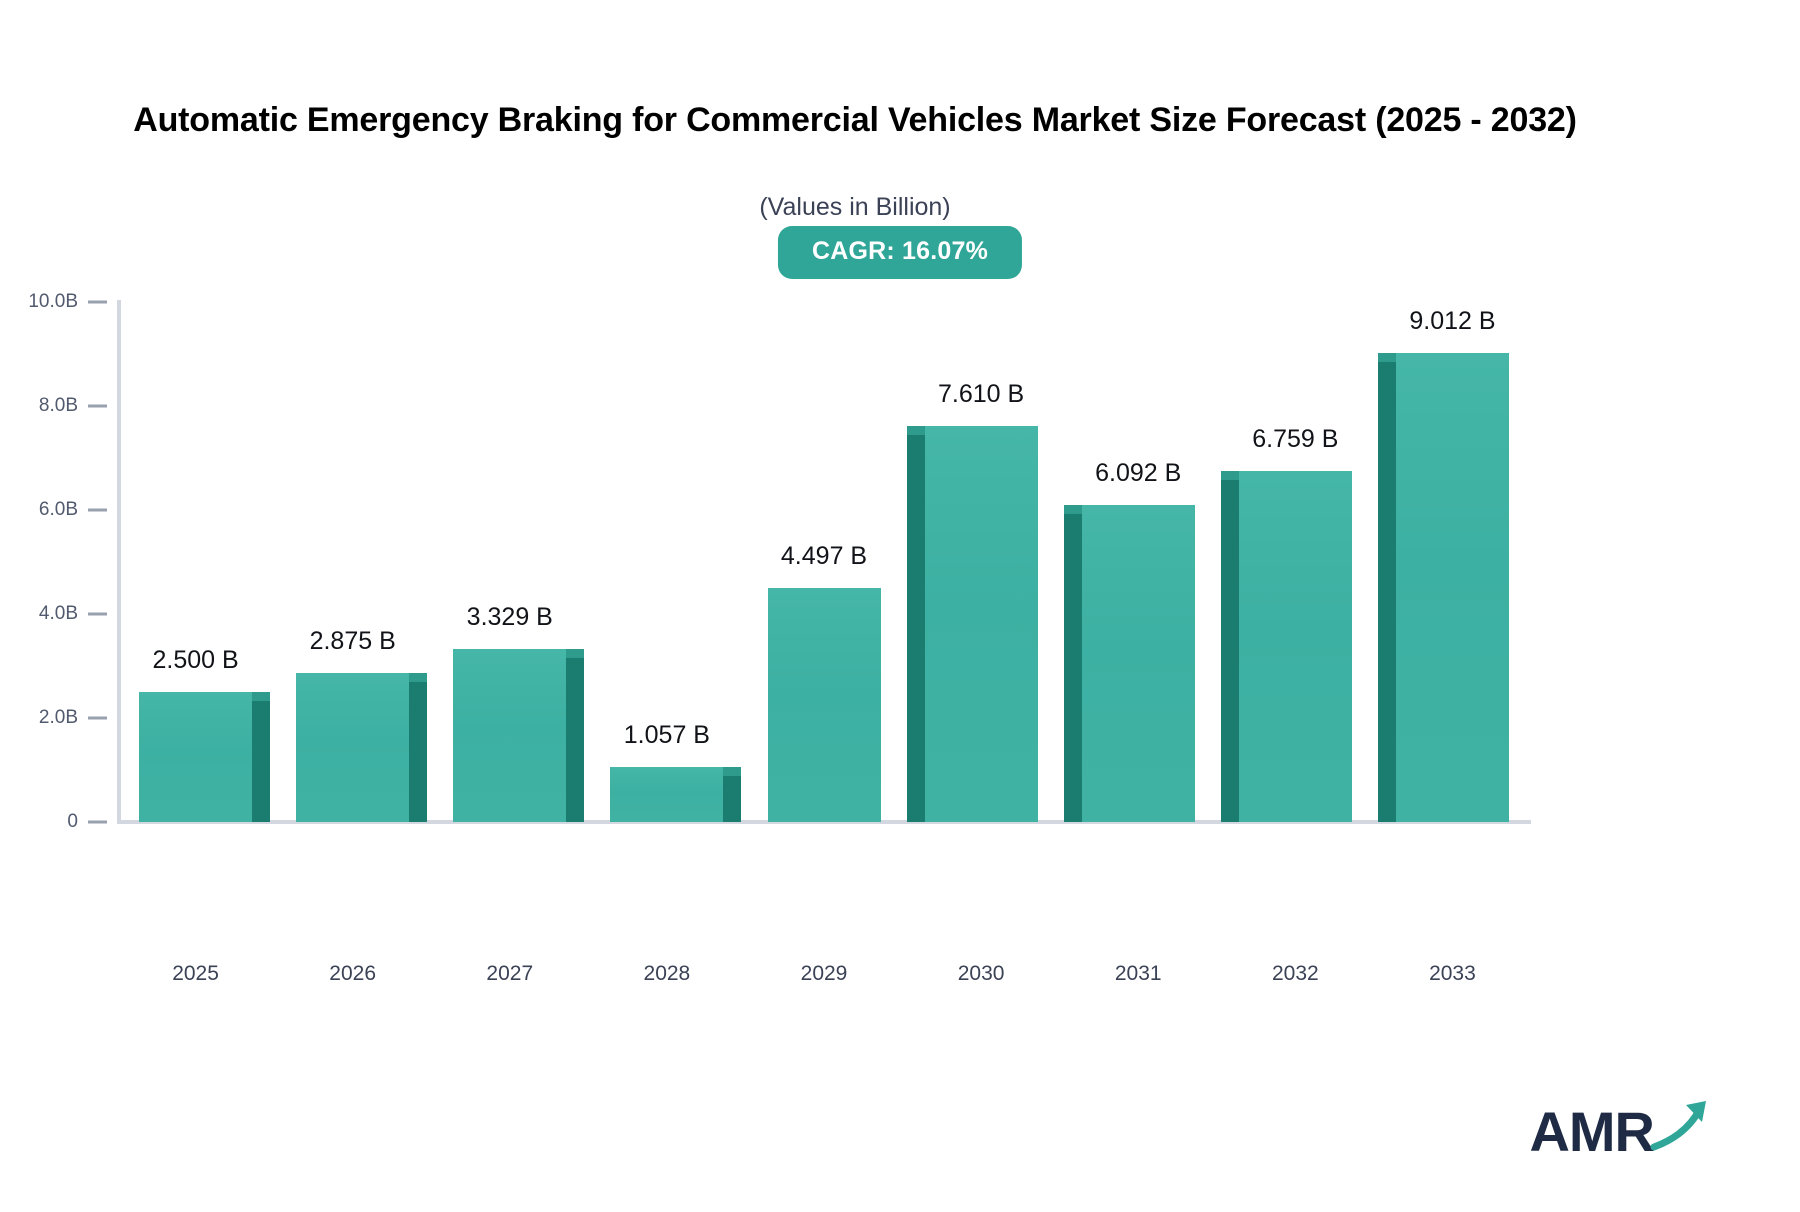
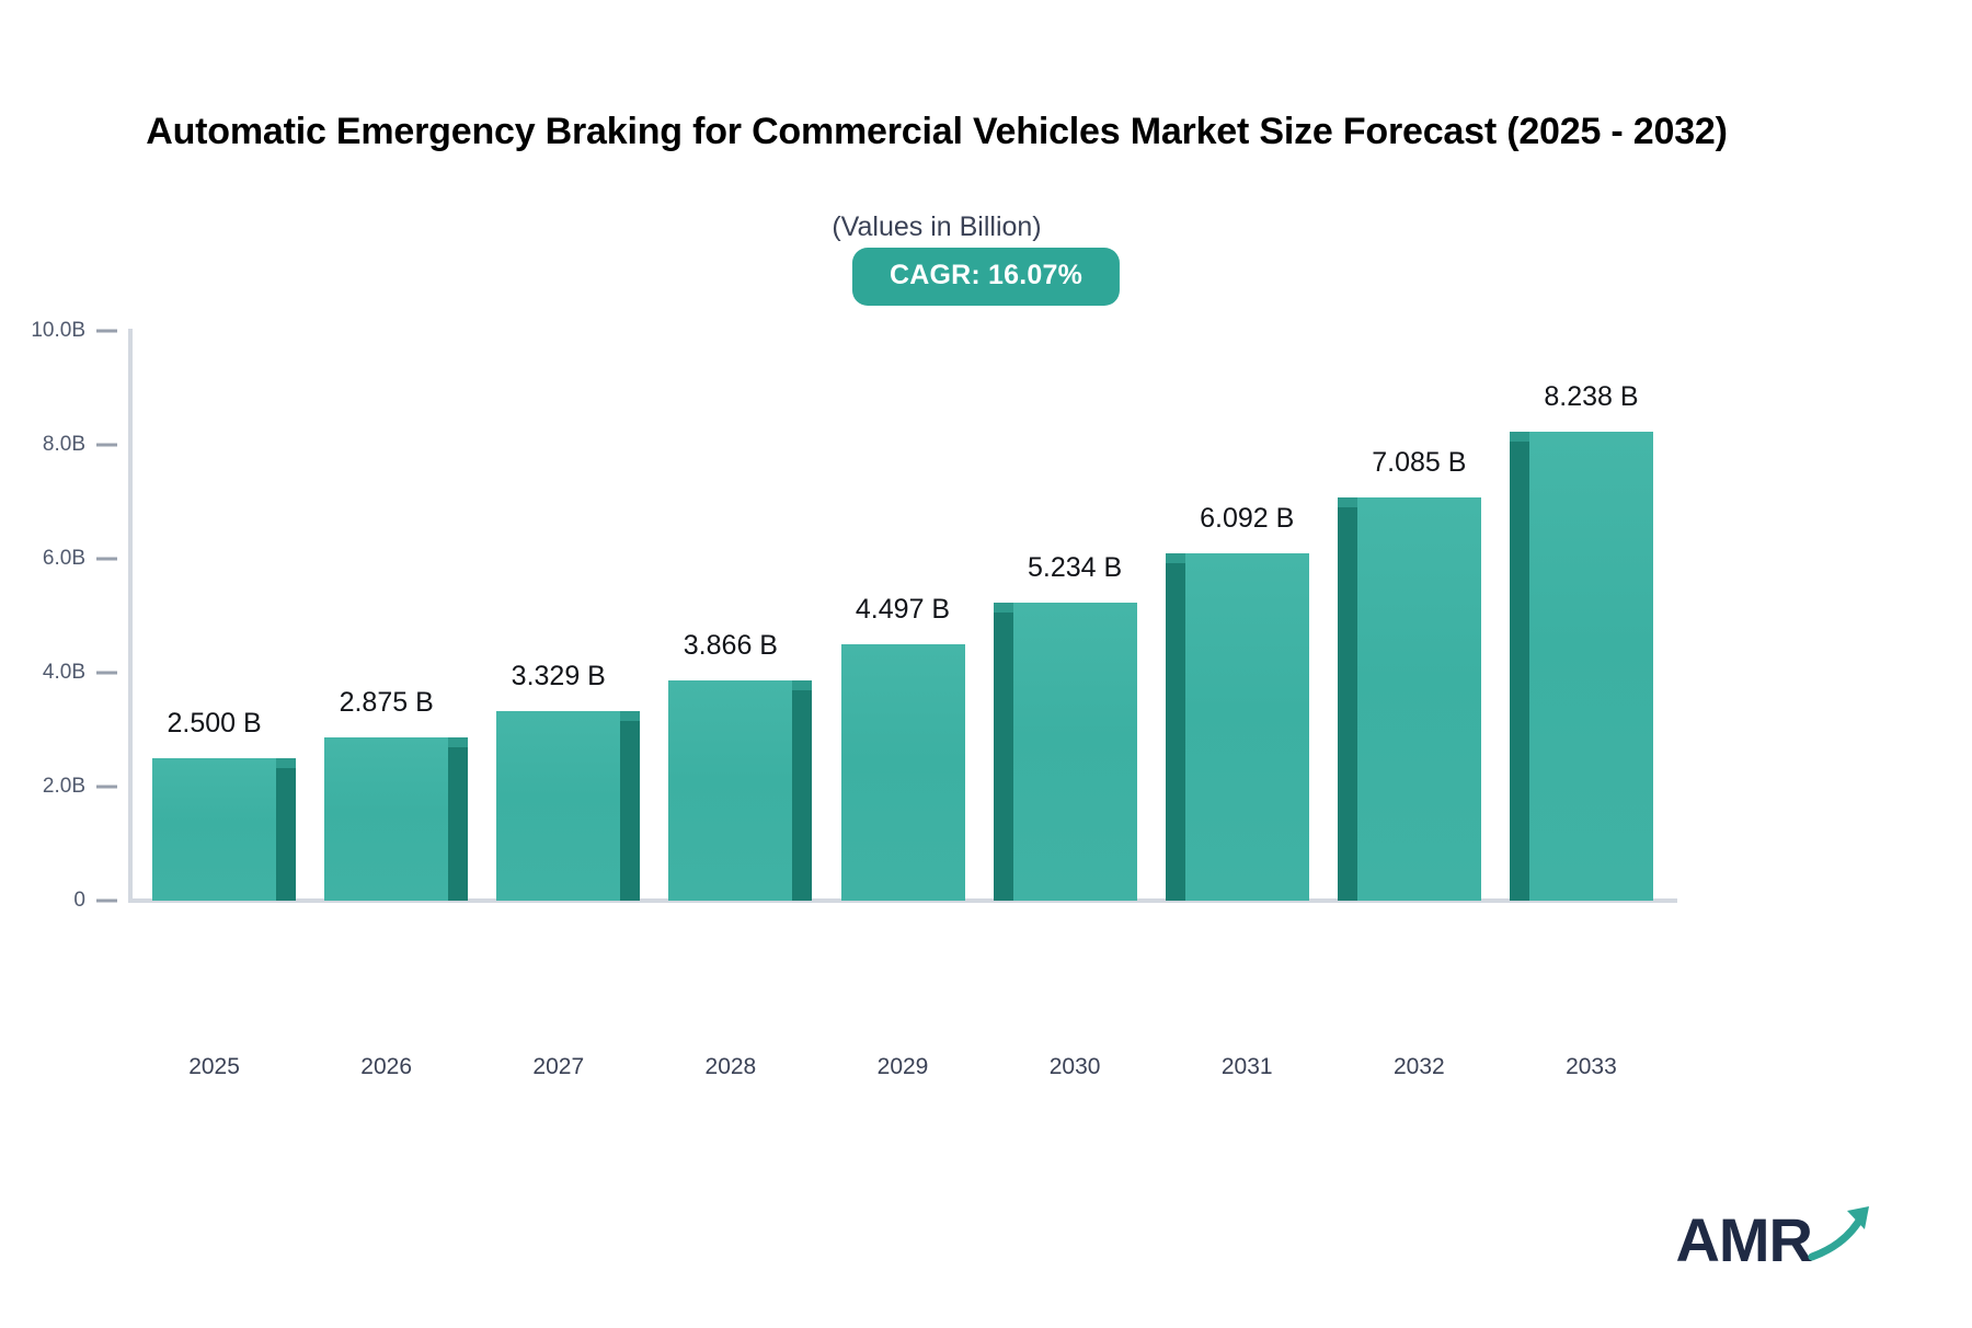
2028: 1.057 -> 3.866
2030: 7.610 -> 5.234
2032: 6.759 -> 7.085
2033: 9.012 -> 8.238
